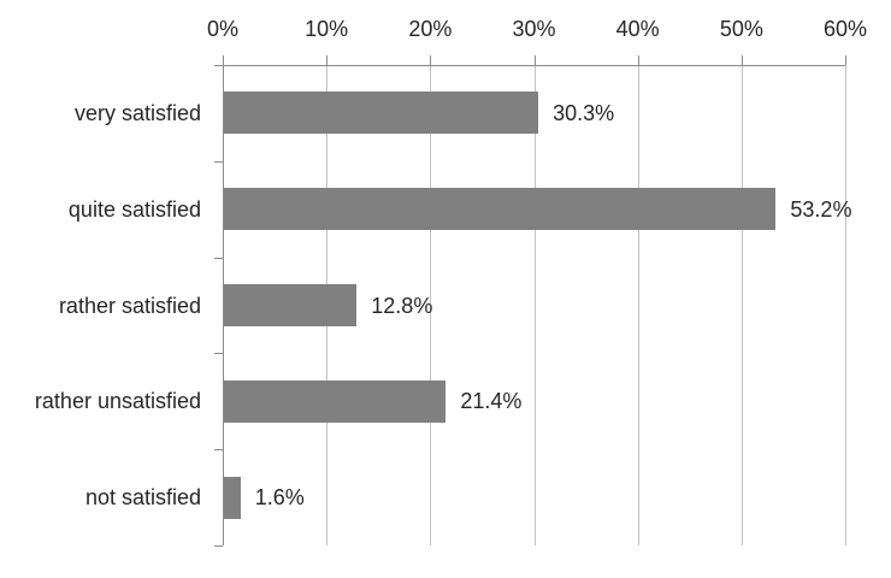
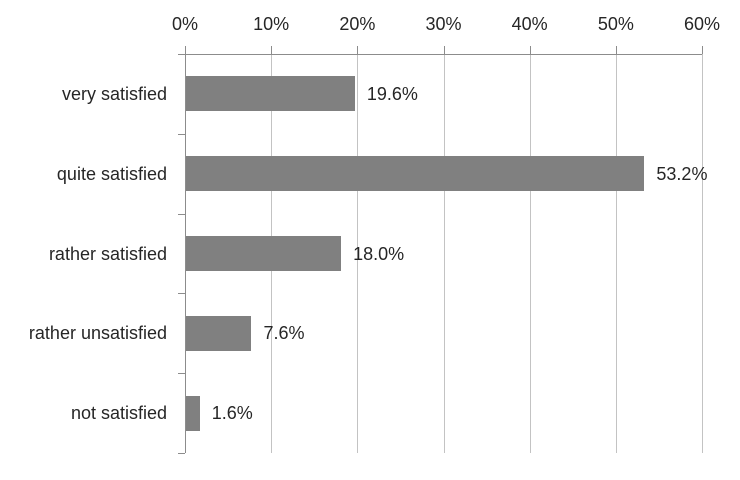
very satisfied: 30.3% -> 19.6%
rather satisfied: 12.8% -> 18.0%
rather unsatisfied: 21.4% -> 7.6%
